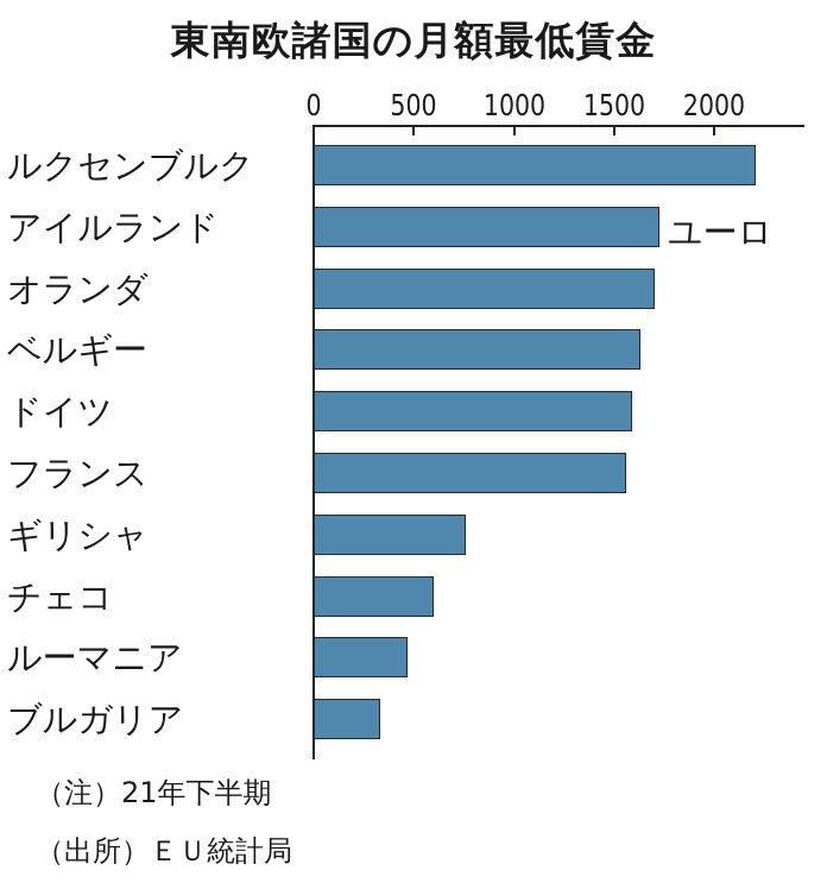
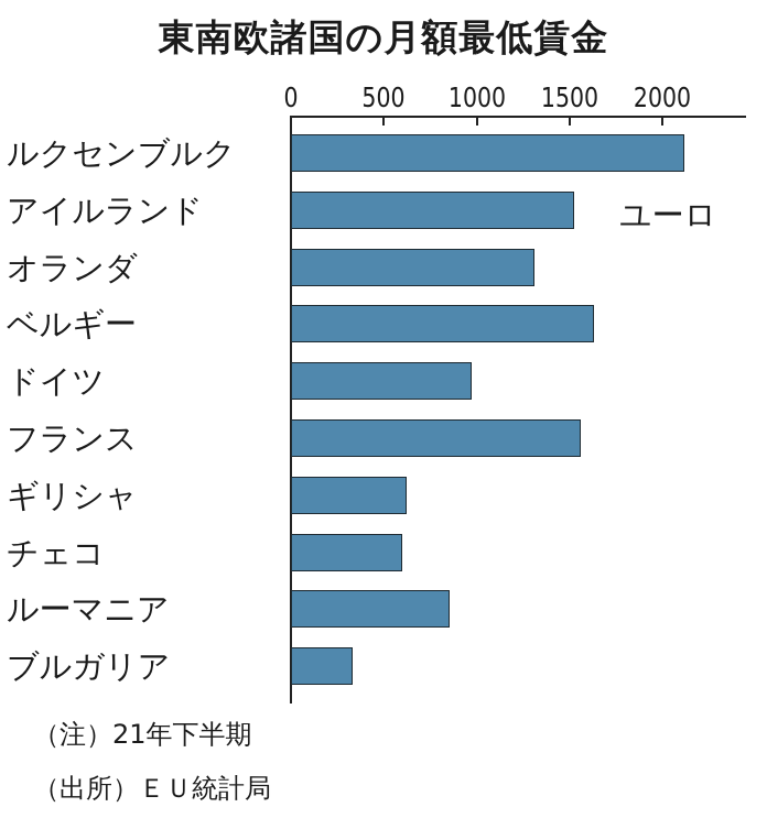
ルクセンブルク: 2200 -> 2110
アイルランド: 1720 -> 1520
オランダ: 1700 -> 1310
ドイツ: 1580 -> 970
ギリシャ: 760 -> 620
ルーマニア: 470 -> 850
